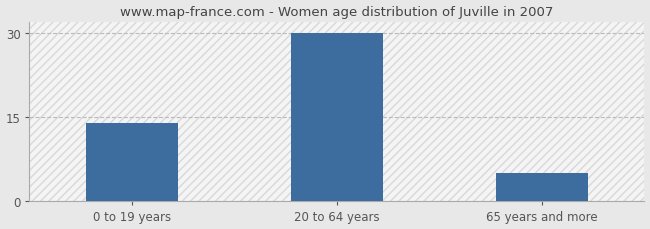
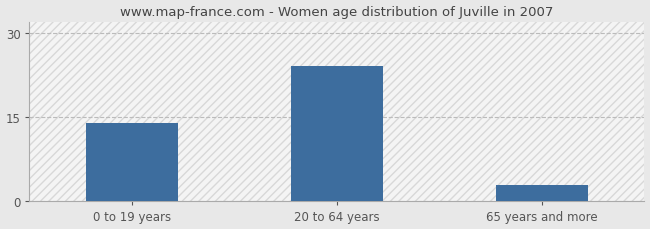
20 to 64 years: 30 -> 24
65 years and more: 5 -> 3
